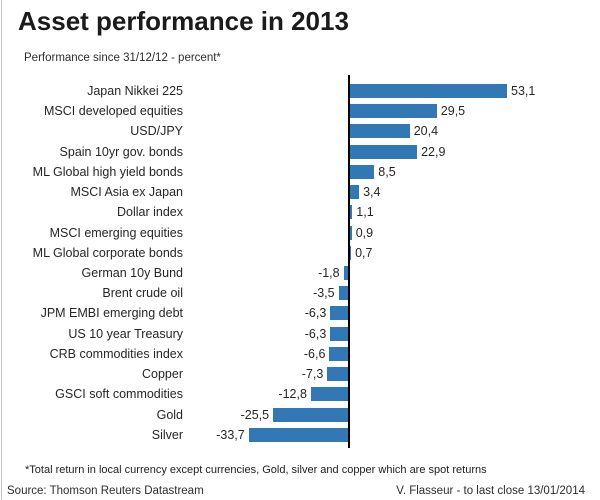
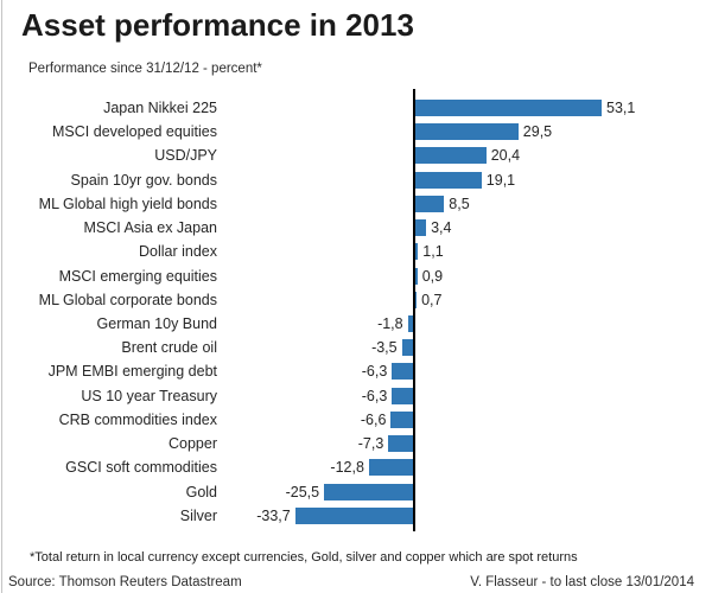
Spain 10yr gov. bonds: 22,9 -> 19,1
